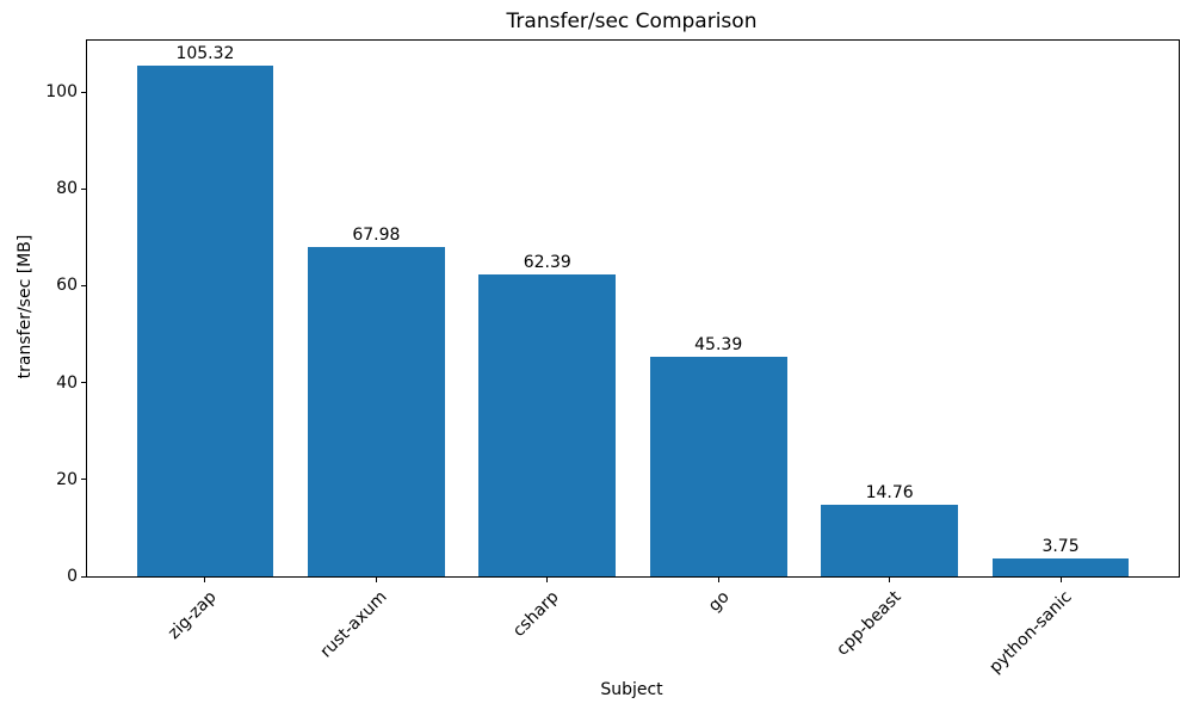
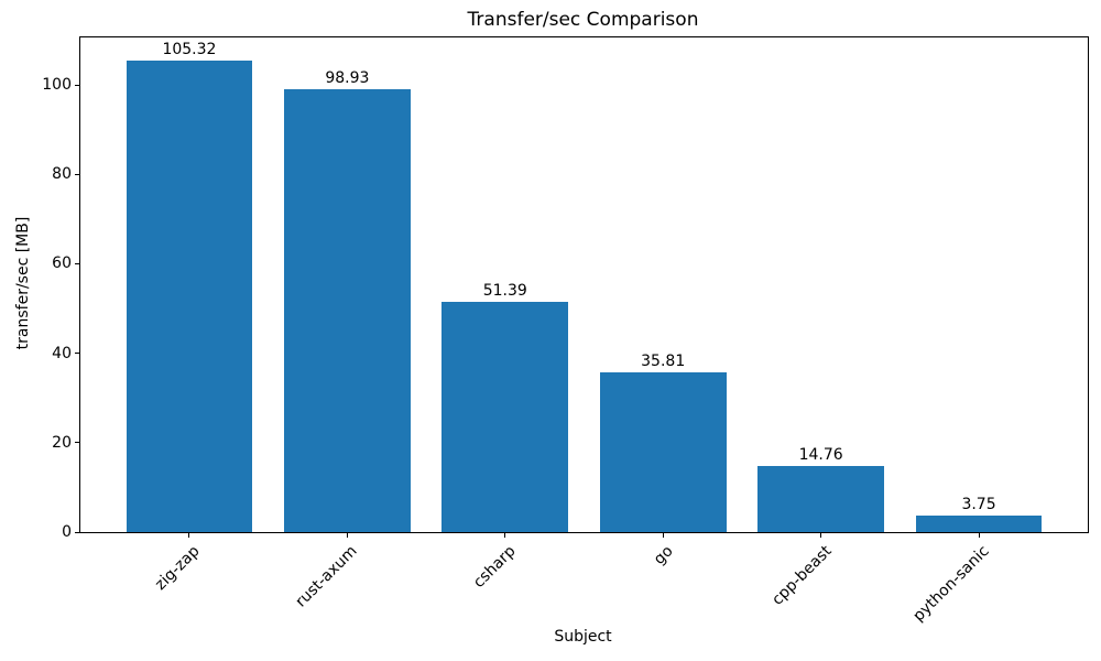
rust-axum: 67.98 -> 98.93
csharp: 62.39 -> 51.39
go: 45.39 -> 35.81
